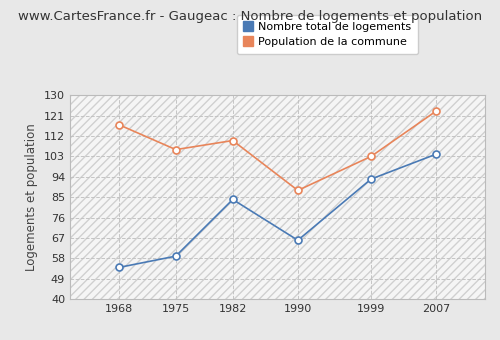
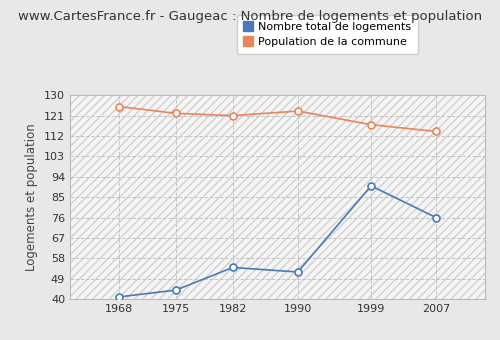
Nombre total de logements/1968: 54 -> 41
Population de la commune/1968: 117 -> 125
Nombre total de logements/1975: 59 -> 44
Population de la commune/1975: 106 -> 122
Nombre total de logements/1982: 84 -> 54
Population de la commune/1982: 110 -> 121
Nombre total de logements/1990: 66 -> 52
Population de la commune/1990: 88 -> 123
Nombre total de logements/1999: 93 -> 90
Population de la commune/1999: 103 -> 117
Nombre total de logements/2007: 104 -> 76
Population de la commune/2007: 123 -> 114
